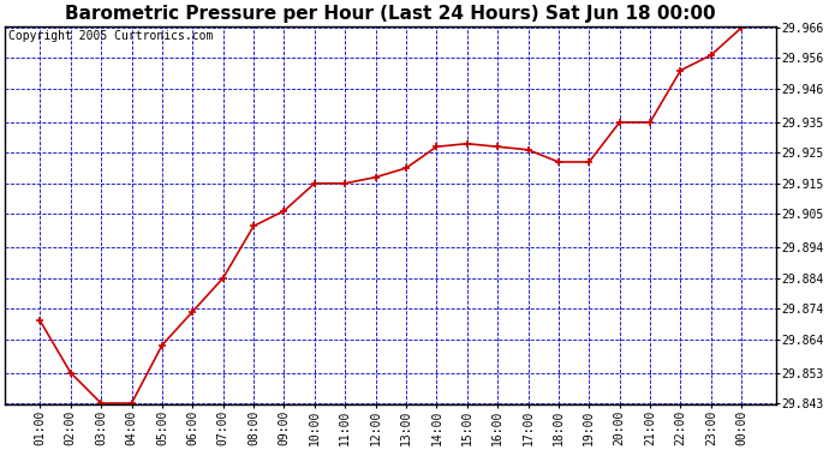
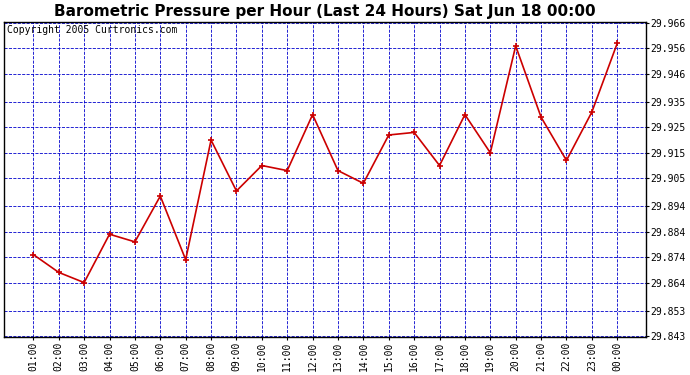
01:00: 29.870 -> 29.875
02:00: 29.853 -> 29.868
03:00: 29.843 -> 29.864
04:00: 29.843 -> 29.883
05:00: 29.862 -> 29.880
06:00: 29.873 -> 29.898
07:00: 29.884 -> 29.873
08:00: 29.901 -> 29.920
09:00: 29.906 -> 29.900
10:00: 29.915 -> 29.910
11:00: 29.915 -> 29.908
12:00: 29.917 -> 29.930
13:00: 29.920 -> 29.908
14:00: 29.927 -> 29.903
15:00: 29.928 -> 29.922
16:00: 29.927 -> 29.923
17:00: 29.926 -> 29.910
18:00: 29.922 -> 29.930
19:00: 29.922 -> 29.915
20:00: 29.935 -> 29.957
21:00: 29.935 -> 29.929
22:00: 29.952 -> 29.912
23:00: 29.957 -> 29.931
00:00: 29.966 -> 29.958
